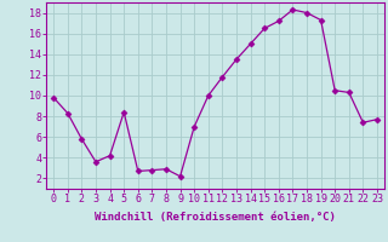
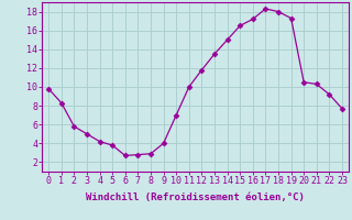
3: 3.6 -> 5.0
5: 8.4 -> 3.8
9: 2.2 -> 4.0
22: 7.4 -> 9.2
